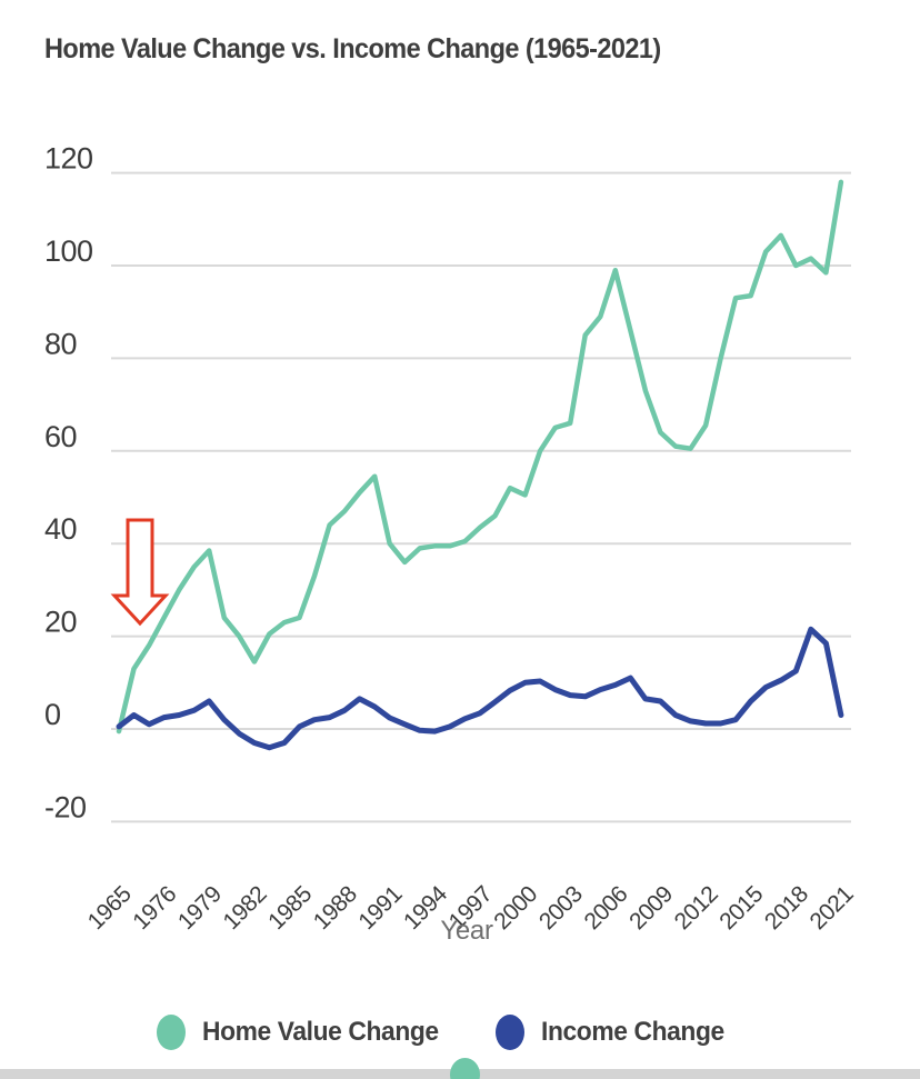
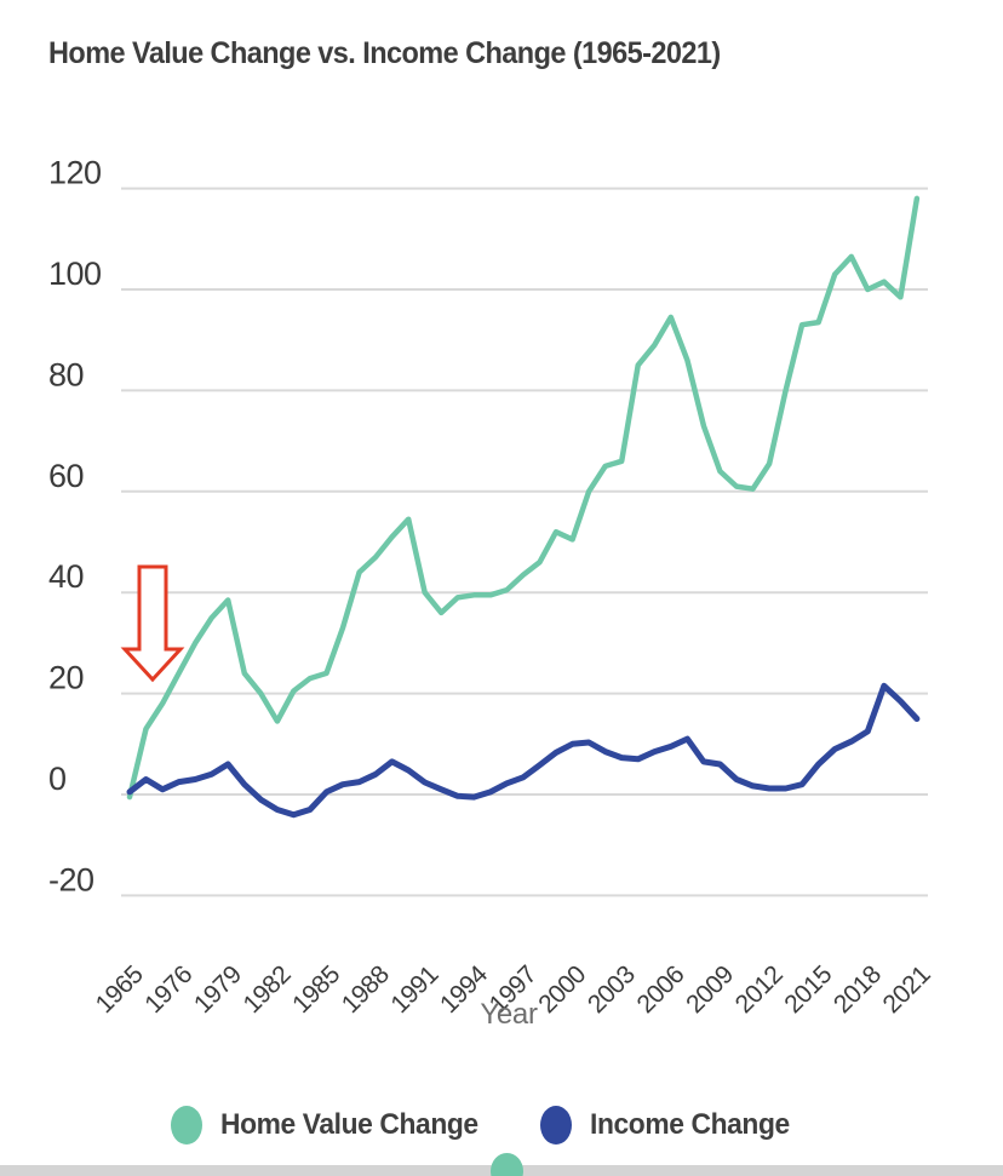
Home Value Change/2006: 99 -> 94
Income Change/2021: 3 -> 15
